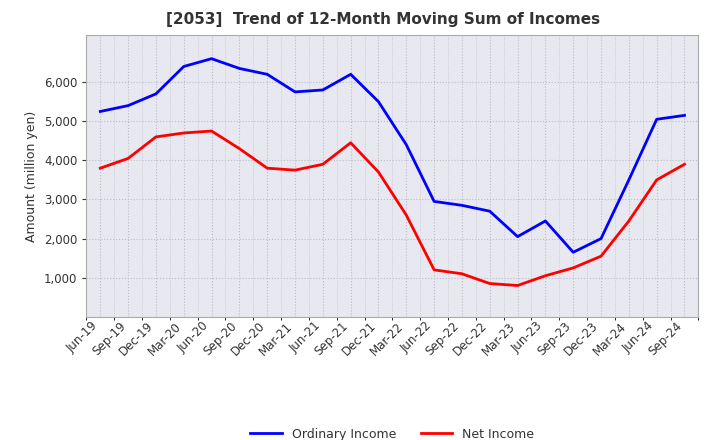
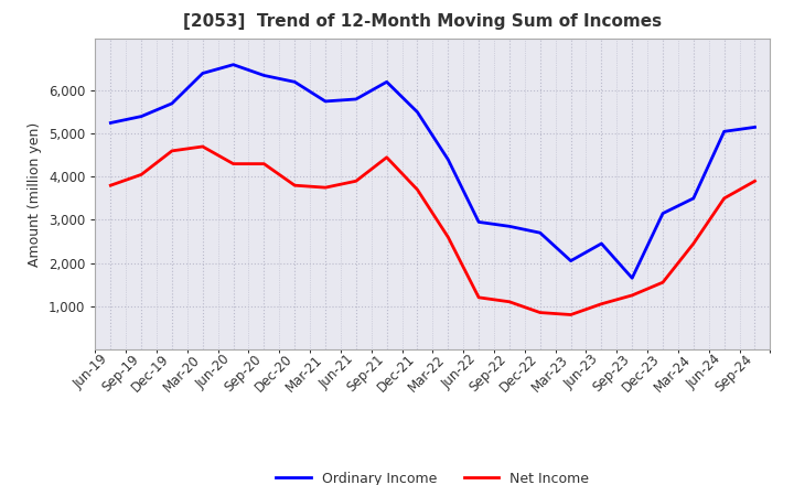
Net Income/Jun-20: 4,750 -> 4,300
Ordinary Income/Dec-23: 2,000 -> 3,150
